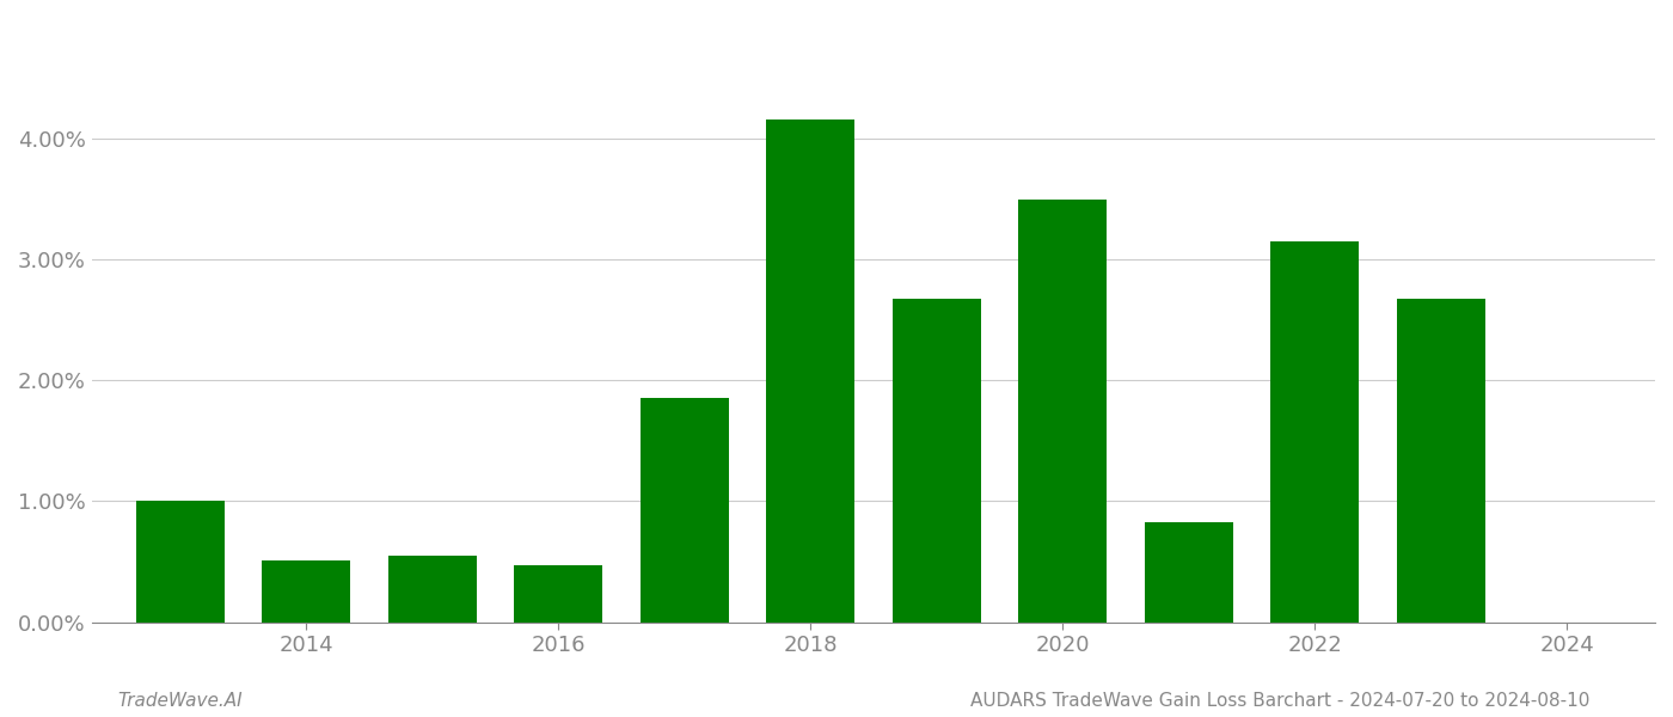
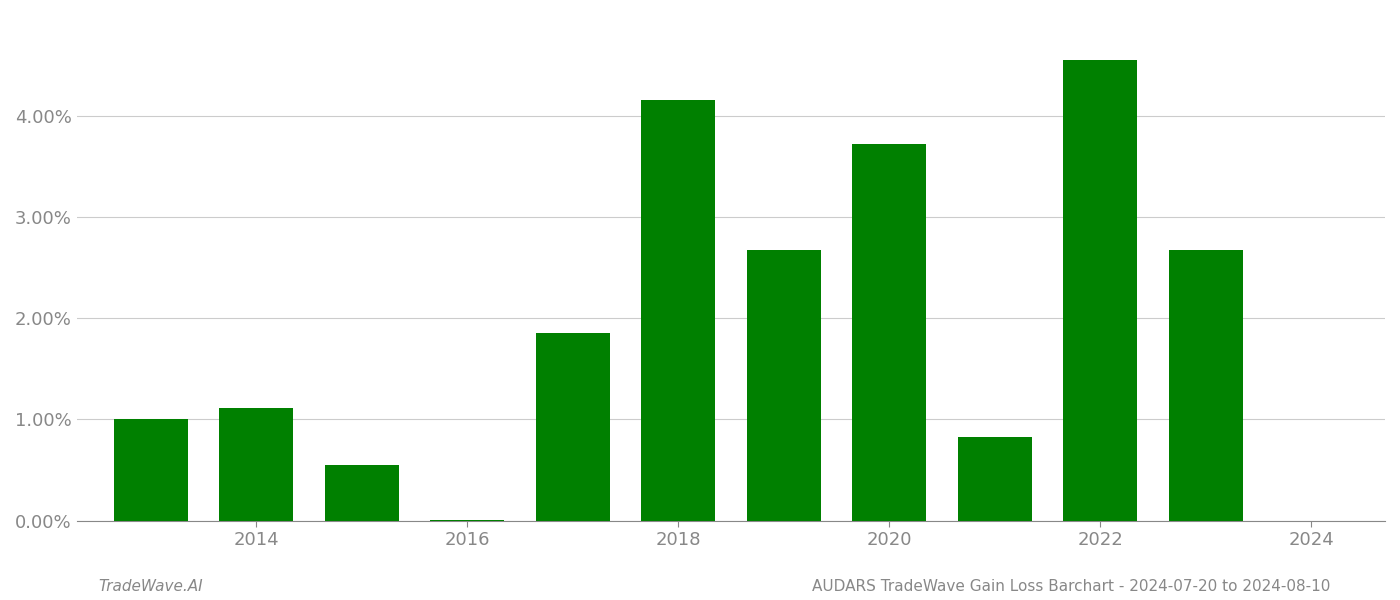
2014: 0.51% -> 1.11%
2016: 0.47% -> 0.00%
2020: 3.50% -> 3.72%
2022: 3.15% -> 4.55%
